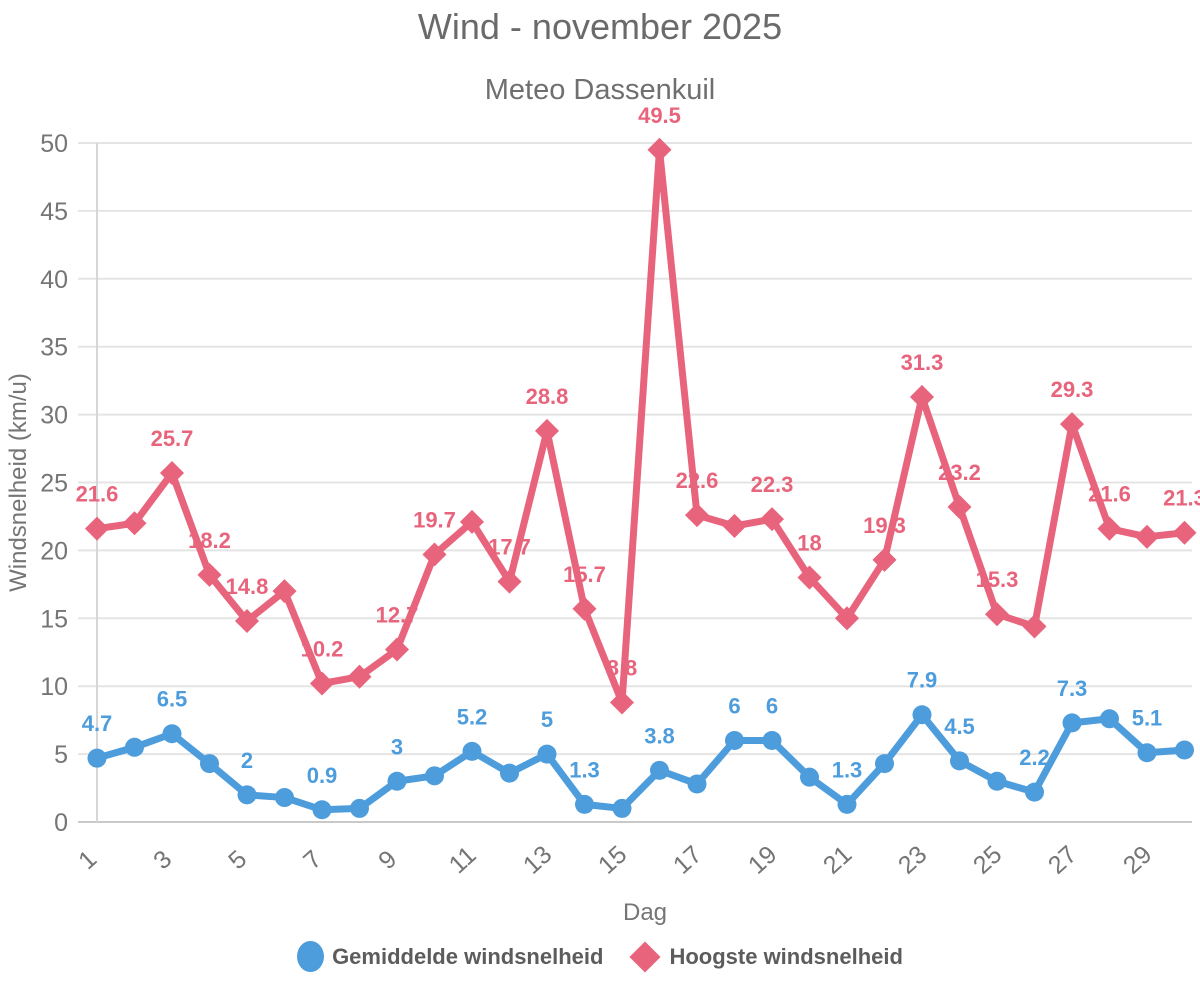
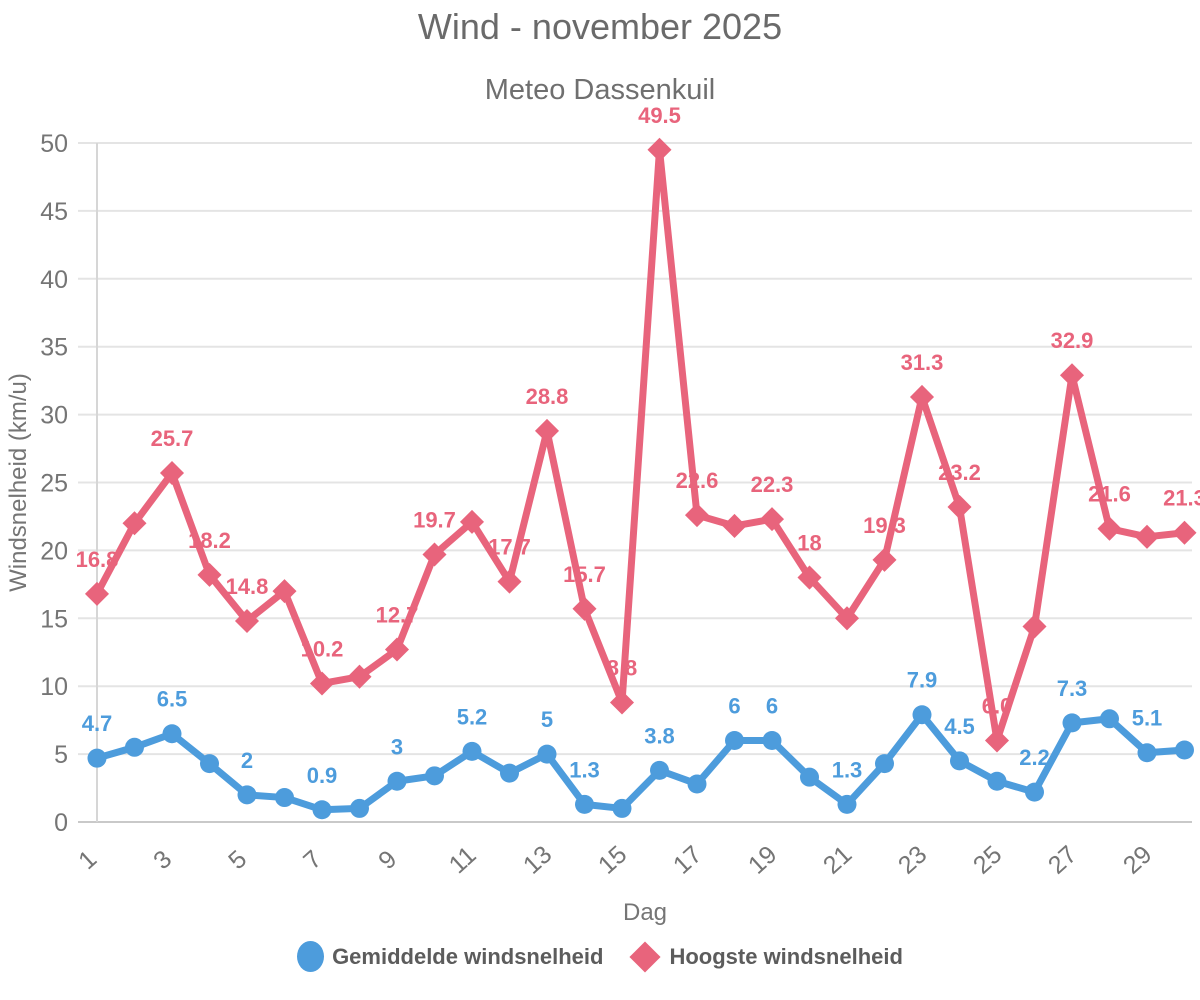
Hoogste windsnelheid/1: 21.6 -> 16.8
Hoogste windsnelheid/25: 15.3 -> 6.0
Hoogste windsnelheid/27: 29.3 -> 32.9
